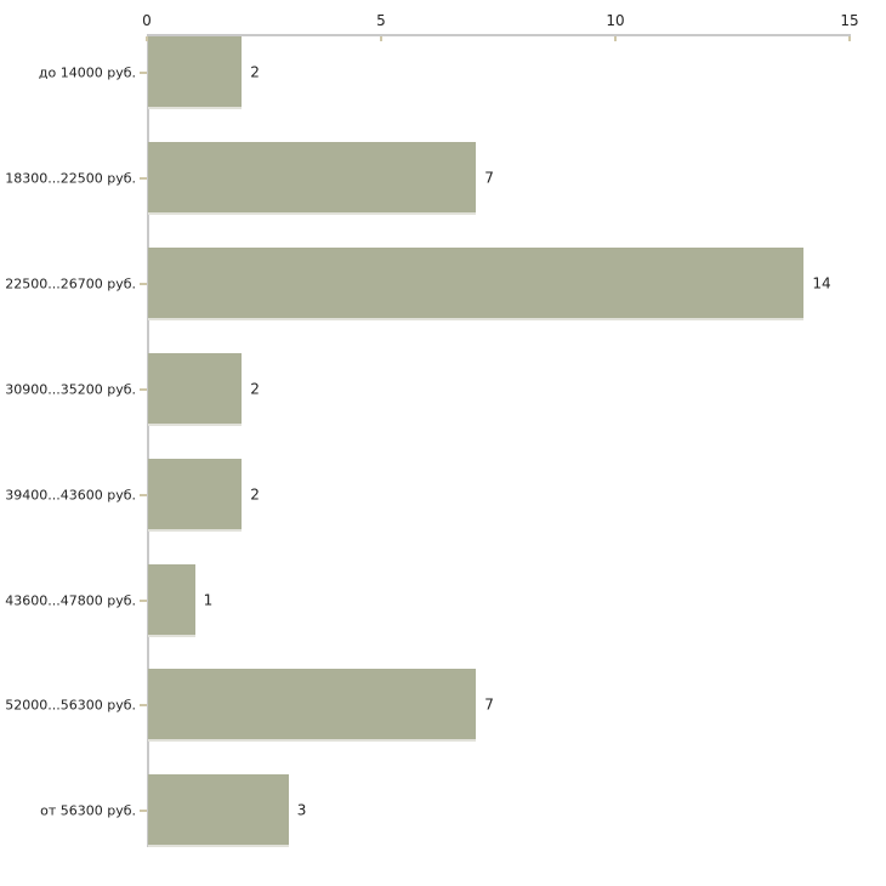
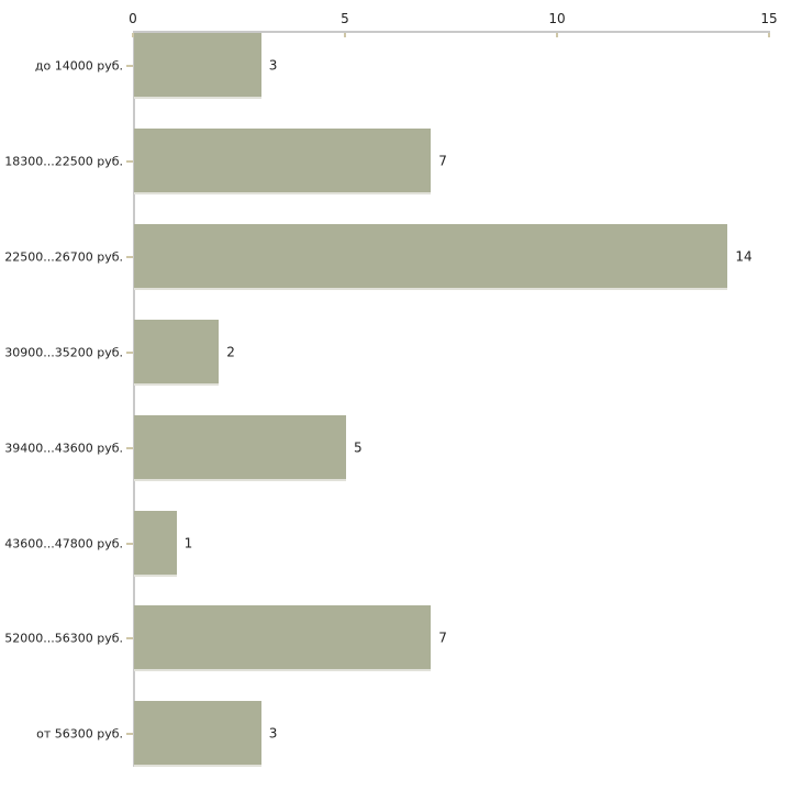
до 14000 руб.: 2 -> 3
39400...43600 руб.: 2 -> 5
